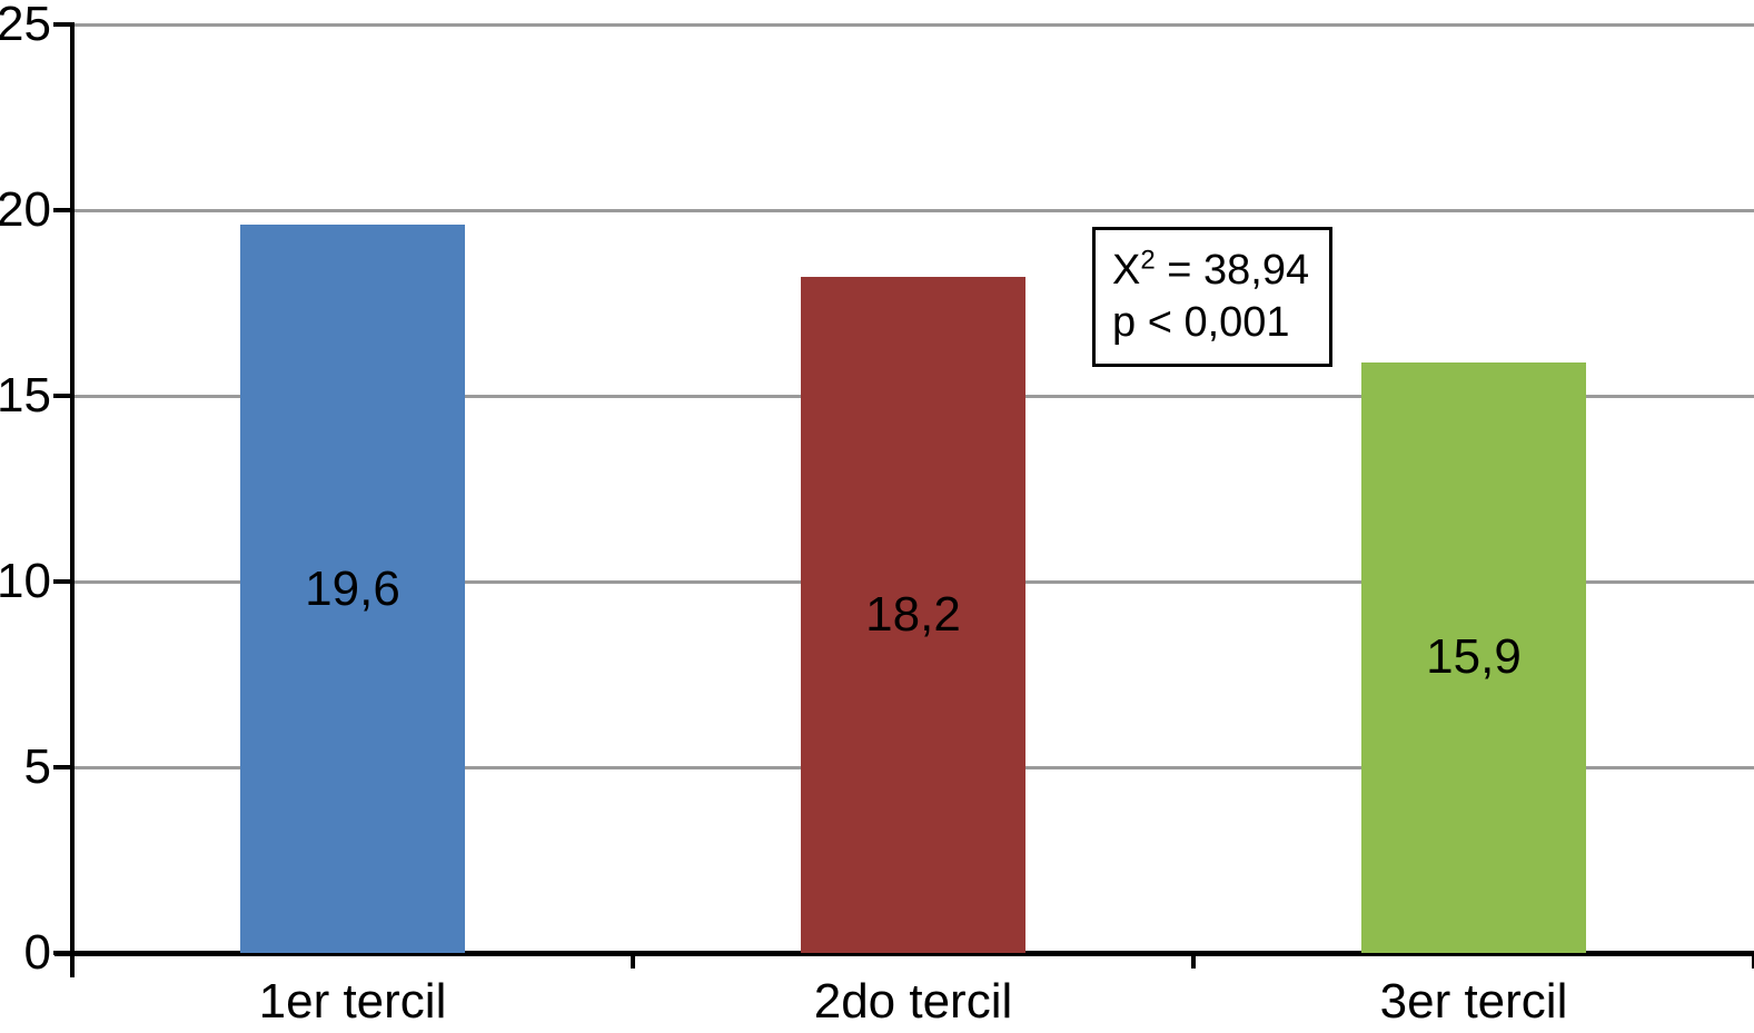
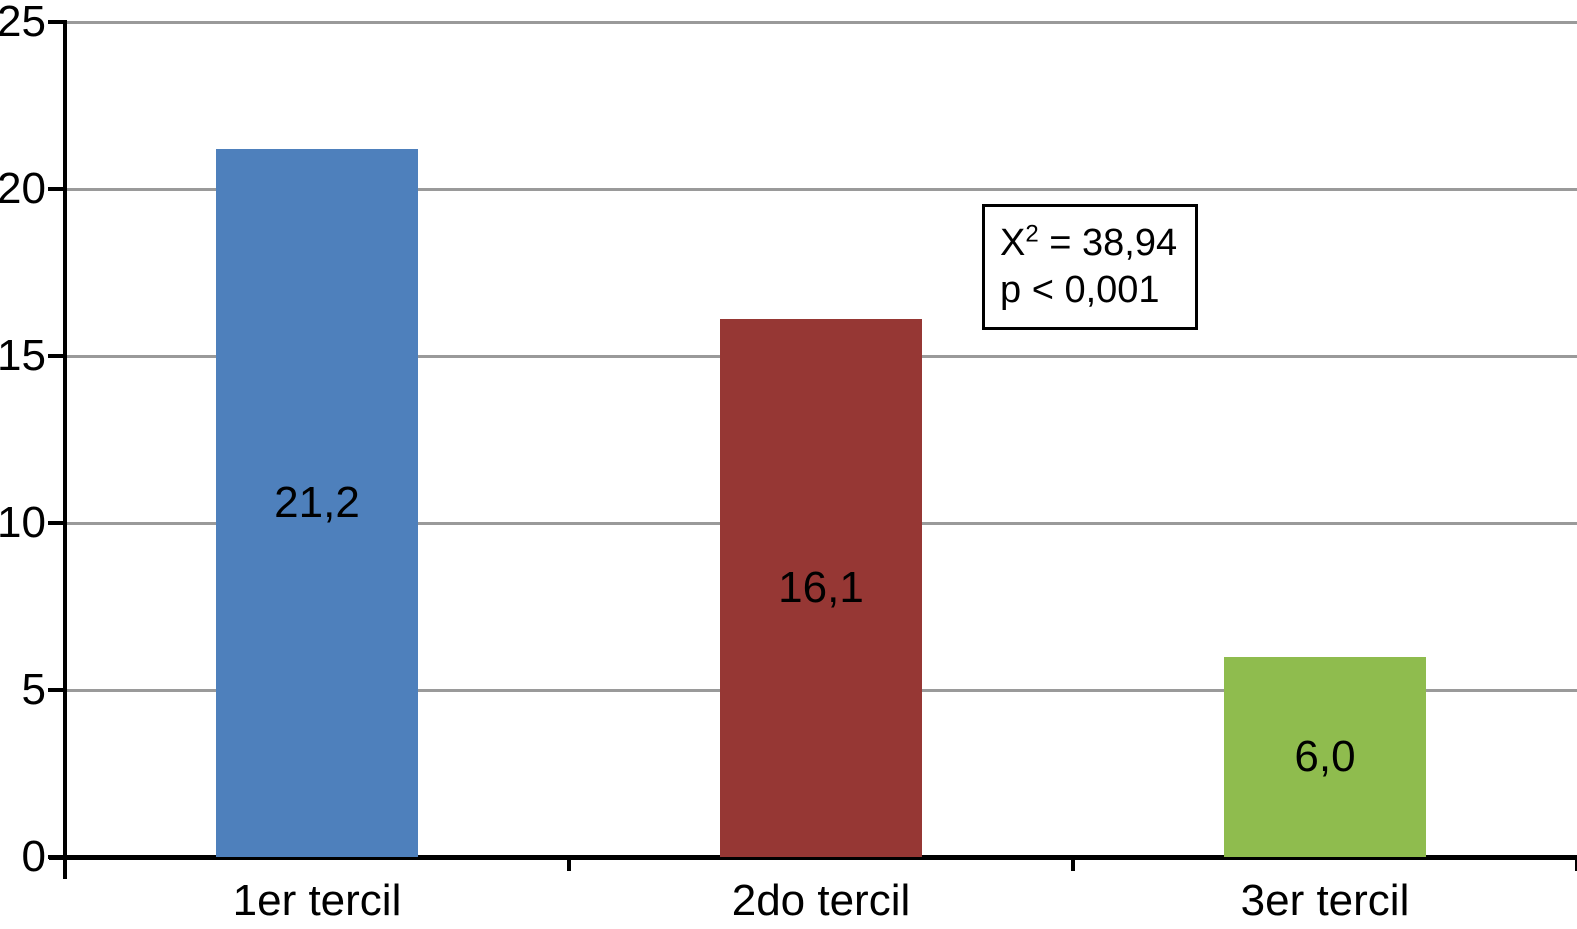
1er tercil: 19,6 -> 21,2
2do tercil: 18,2 -> 16,1
3er tercil: 15,9 -> 6,0
